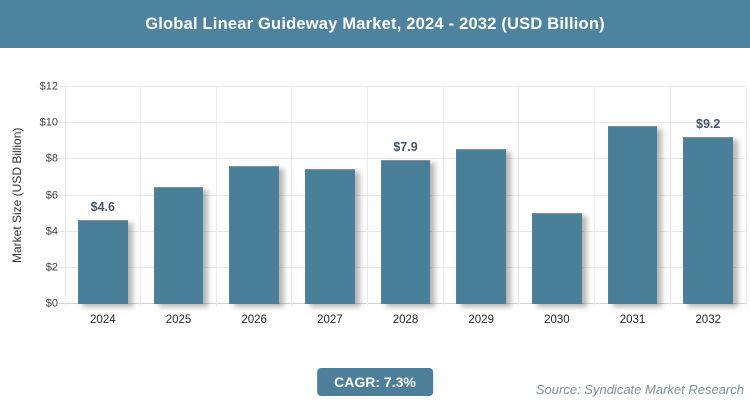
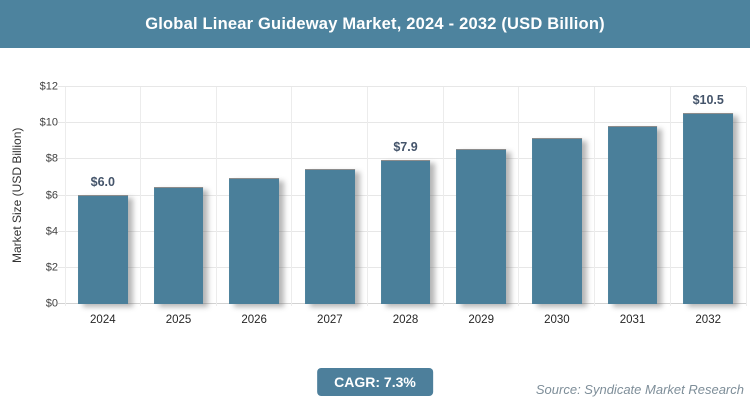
2024: $4.6 -> $6.0
2026: $7.6 -> $6.9
2030: $5.0 -> $9.1
2032: $9.2 -> $10.5
